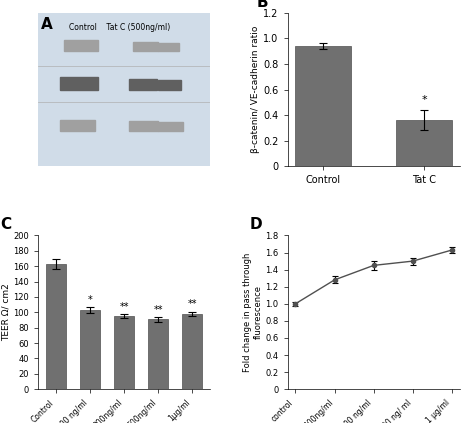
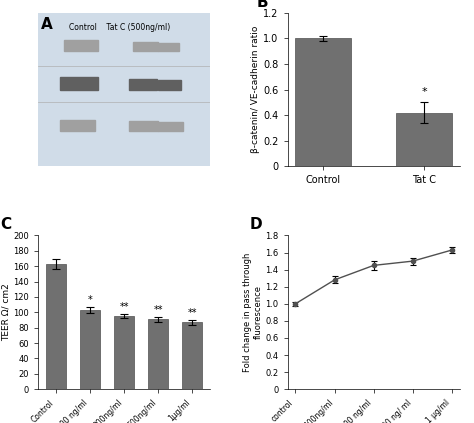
Control: 0.94 -> 1.00
Tat C: 0.36 -> 0.42
1μg/ml: 98 -> 87
